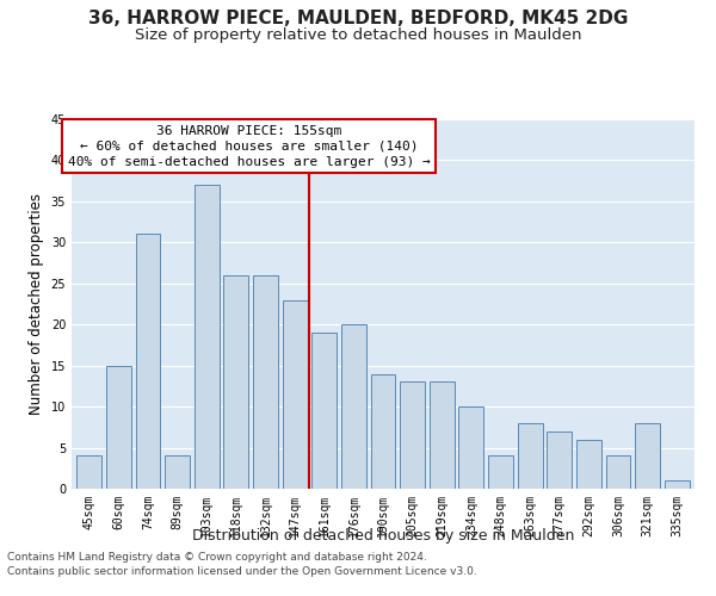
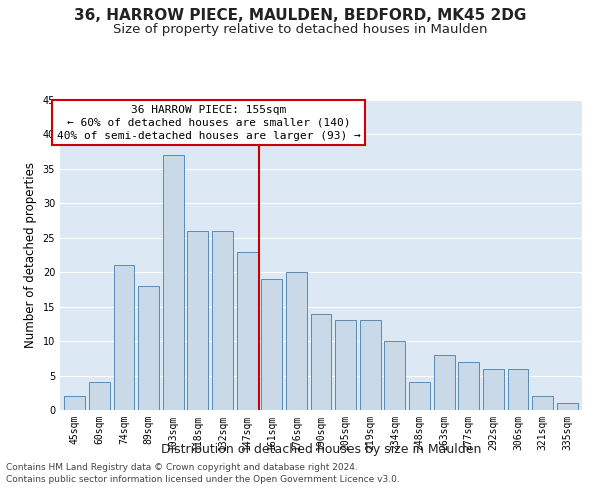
45sqm: 4 -> 2
60sqm: 15 -> 4
74sqm: 31 -> 21
89sqm: 4 -> 18
306sqm: 4 -> 6
321sqm: 8 -> 2
